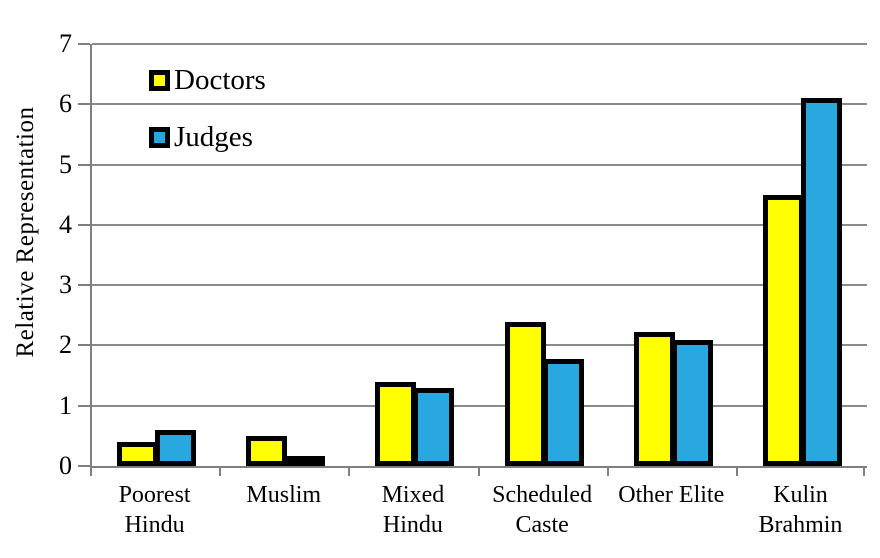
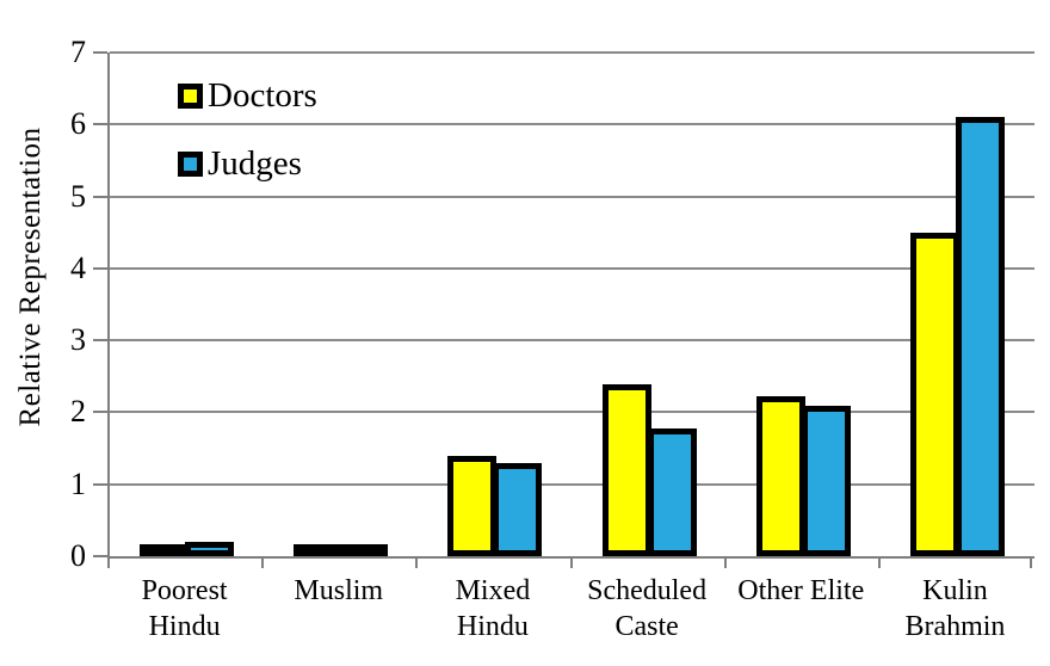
Doctors/Poorest Hindu: 0.4 -> 0.1
Judges/Poorest Hindu: 0.6 -> 0.2
Doctors/Muslim: 0.5 -> 0.1
